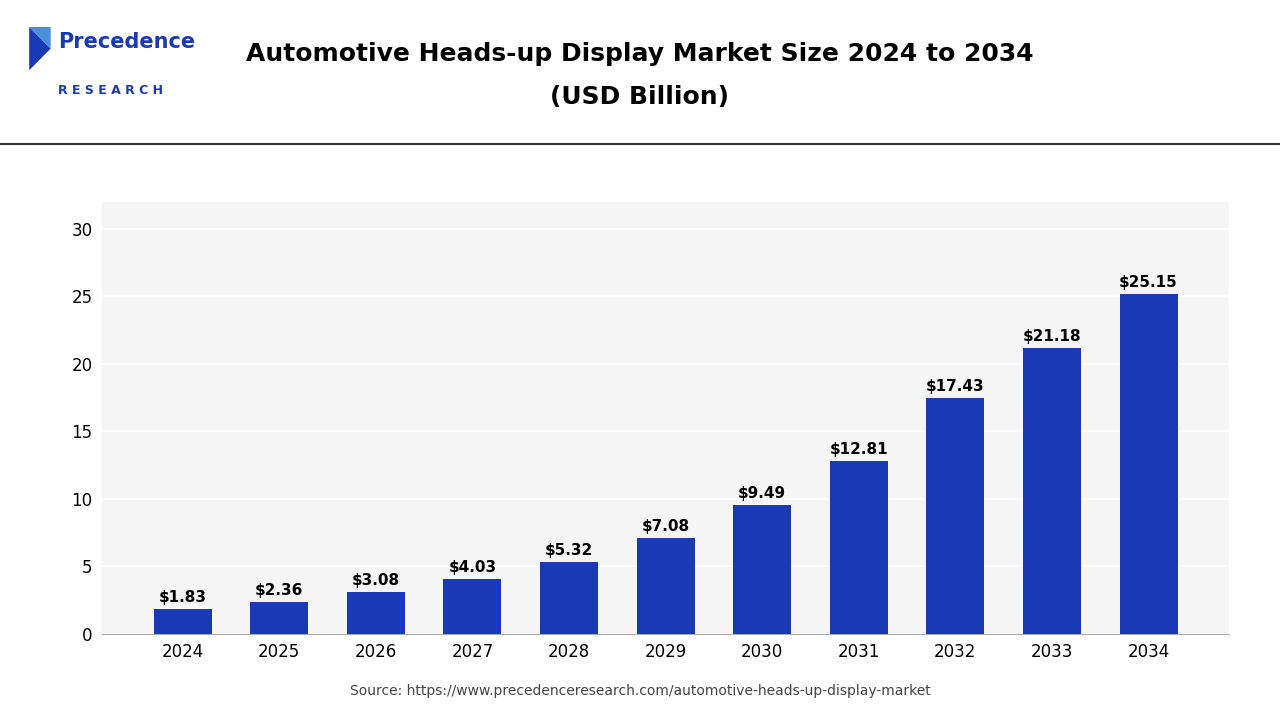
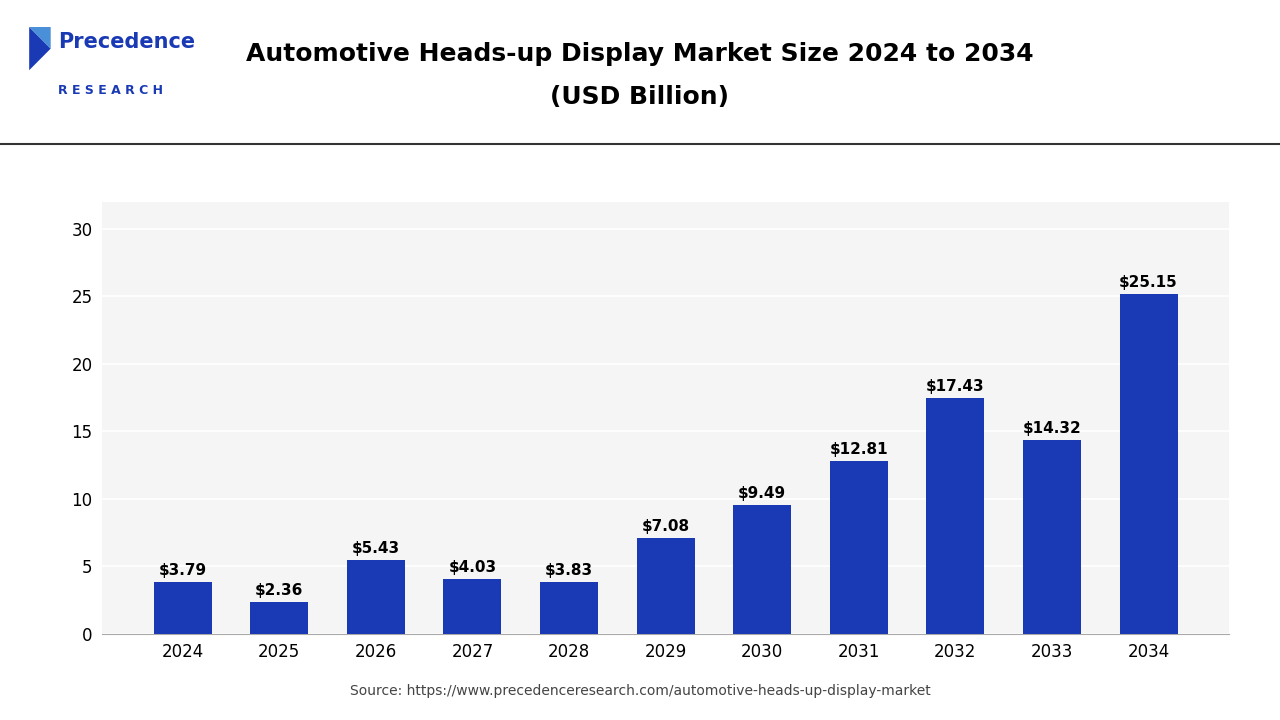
2024: $1.83 -> $3.79
2026: $3.08 -> $5.43
2028: $5.32 -> $3.83
2033: $21.18 -> $14.32
